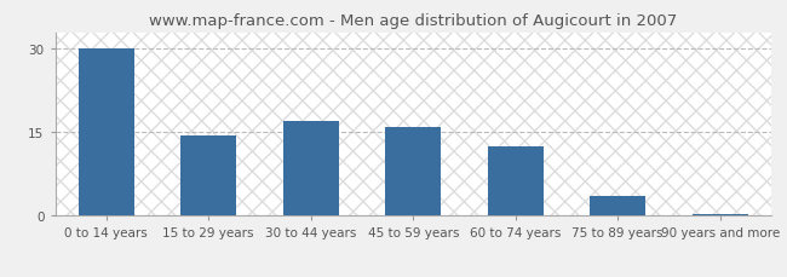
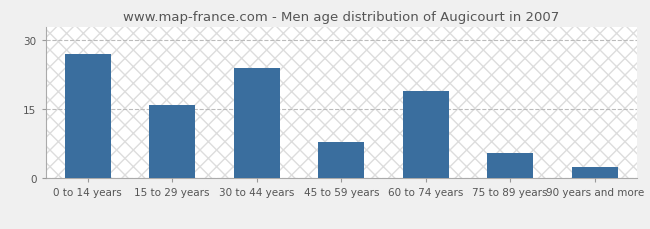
0 to 14 years: 30.0 -> 27.0
15 to 29 years: 14.5 -> 16.0
30 to 44 years: 17.0 -> 24.0
45 to 59 years: 16.0 -> 8.0
60 to 74 years: 12.5 -> 19.0
75 to 89 years: 3.5 -> 5.5
90 years and more: 0.3 -> 2.5
